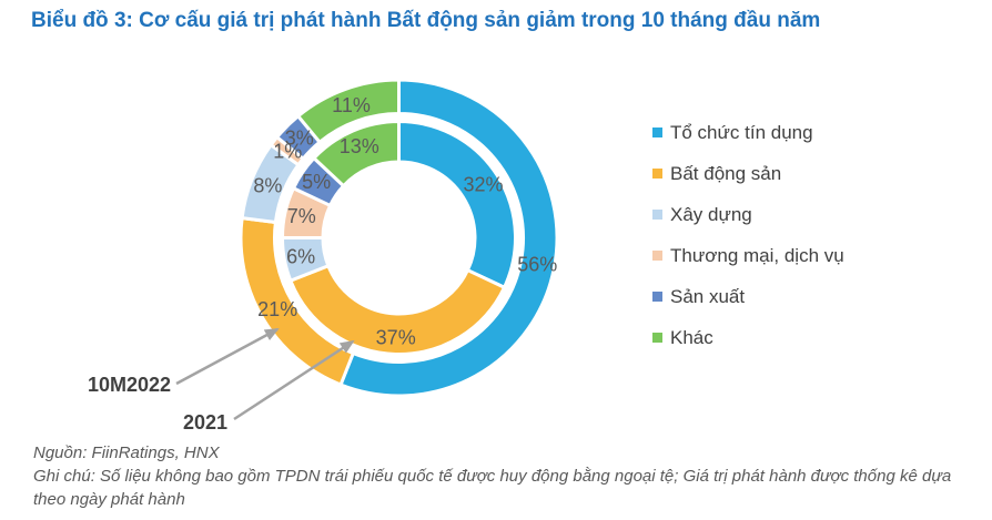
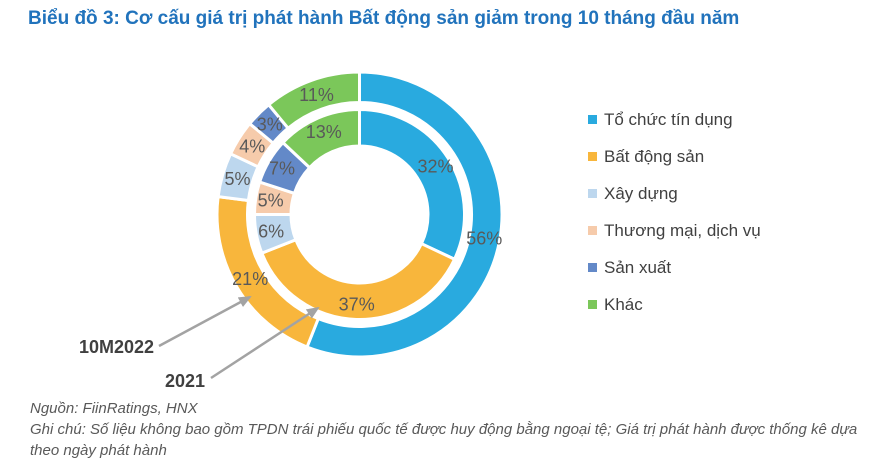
10M2022/Xây dựng: 8% -> 5%
10M2022/Thương mại, dịch vụ: 1% -> 4%
2021/Thương mại, dịch vụ: 7% -> 5%
2021/Sản xuất: 5% -> 7%
